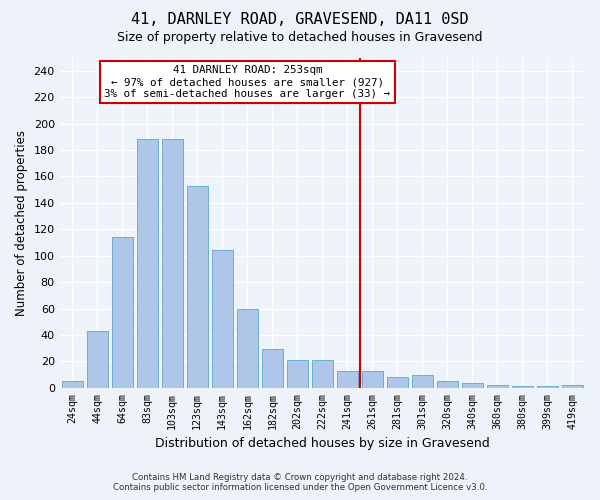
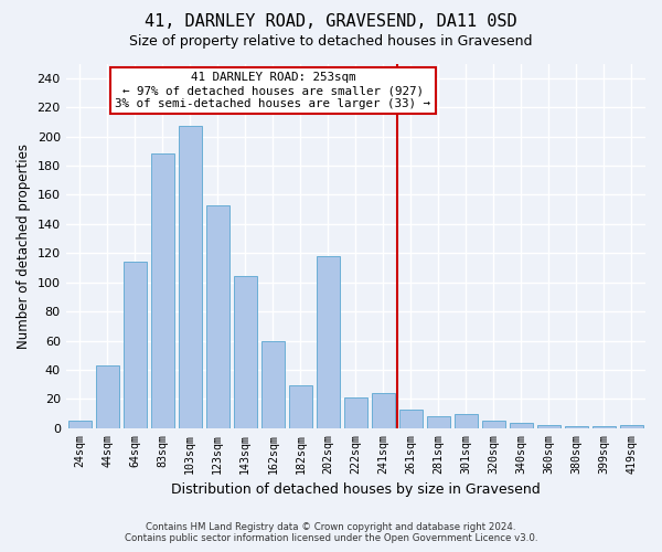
103sqm: 188 -> 207
202sqm: 21 -> 118
241sqm: 13 -> 24
